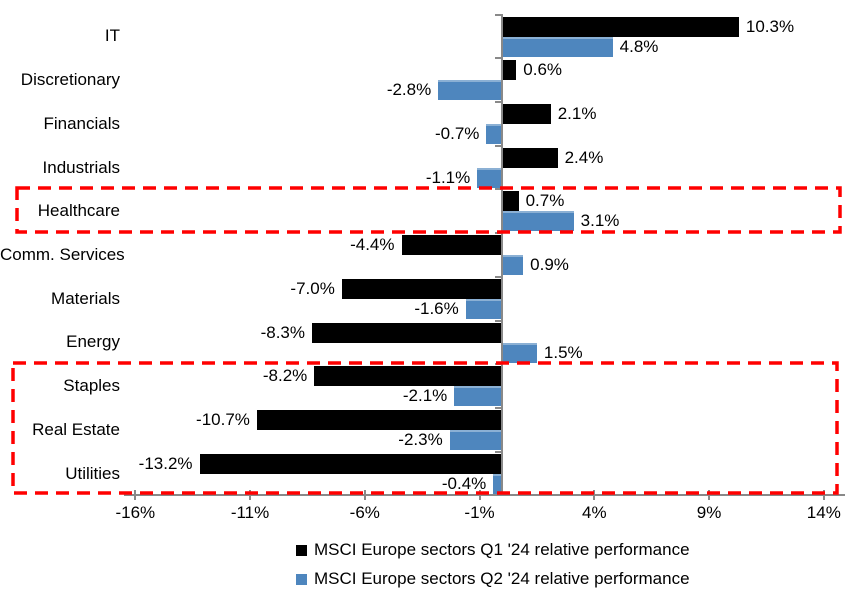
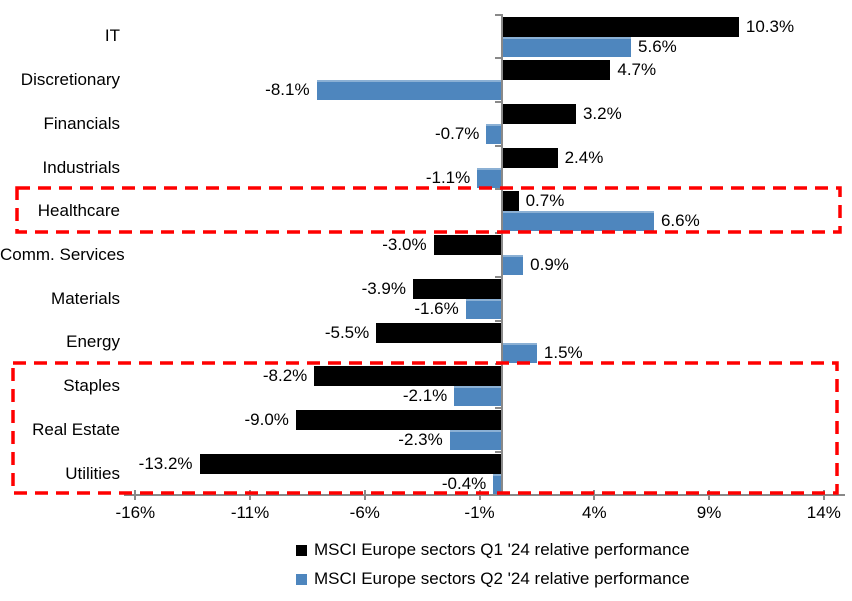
MSCI Europe sectors Q2 '24 relative performance/IT: 4.8% -> 5.6%
MSCI Europe sectors Q1 '24 relative performance/Discretionary: 0.6% -> 4.7%
MSCI Europe sectors Q2 '24 relative performance/Discretionary: -2.8% -> -8.1%
MSCI Europe sectors Q1 '24 relative performance/Financials: 2.1% -> 3.2%
MSCI Europe sectors Q2 '24 relative performance/Healthcare: 3.1% -> 6.6%
MSCI Europe sectors Q1 '24 relative performance/Comm. Services: -4.4% -> -3.0%
MSCI Europe sectors Q1 '24 relative performance/Materials: -7.0% -> -3.9%
MSCI Europe sectors Q1 '24 relative performance/Energy: -8.3% -> -5.5%
MSCI Europe sectors Q1 '24 relative performance/Real Estate: -10.7% -> -9.0%
